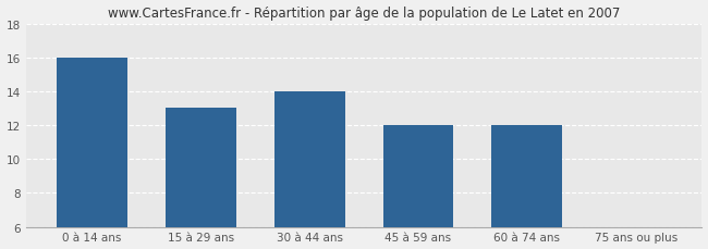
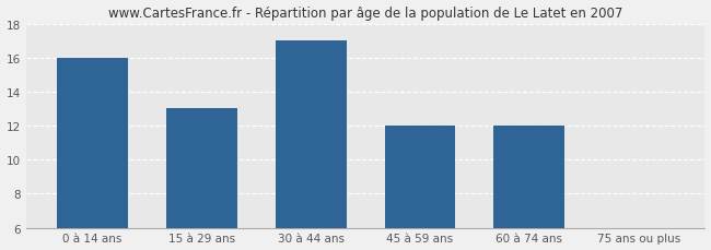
30 à 44 ans: 14 -> 17
